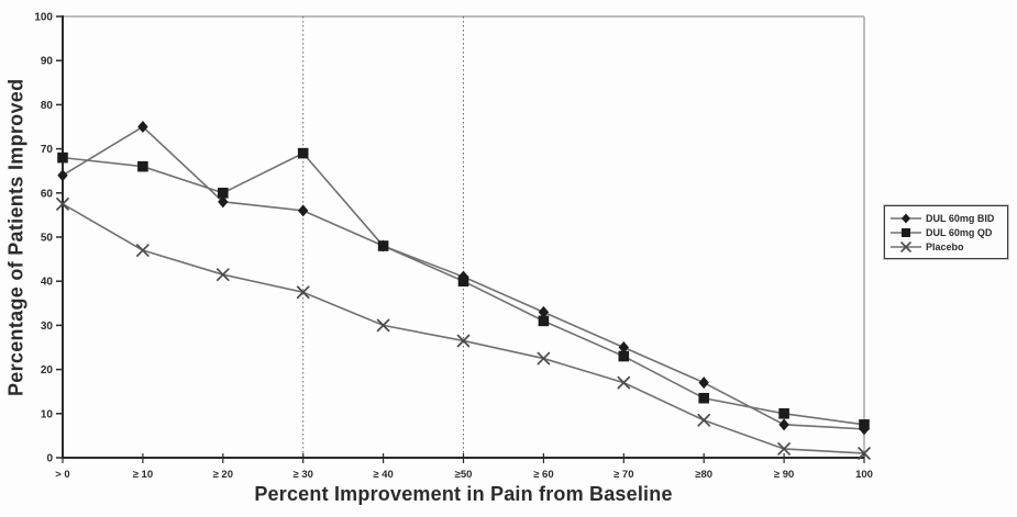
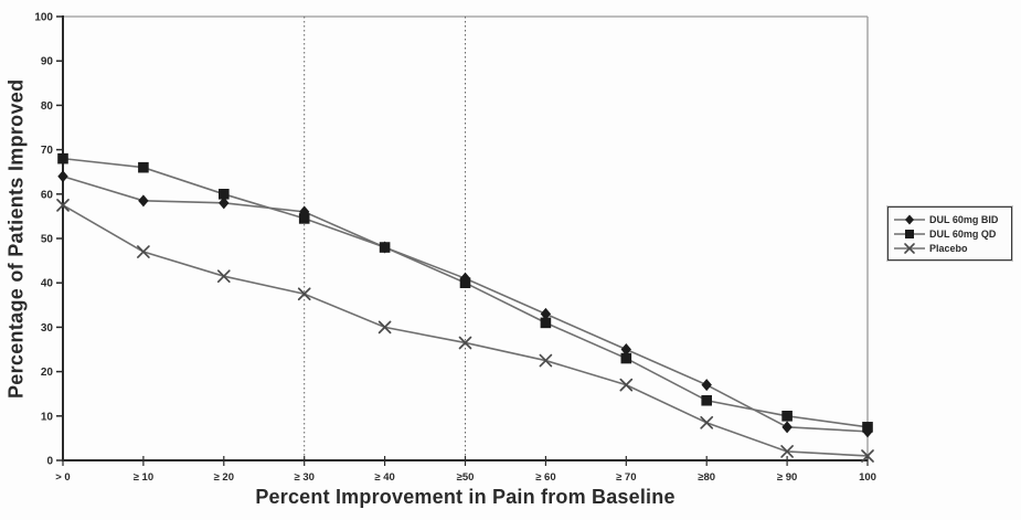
DUL 60mg BID/≥ 10: 75 -> 58
DUL 60mg QD/≥ 30: 69 -> 54
